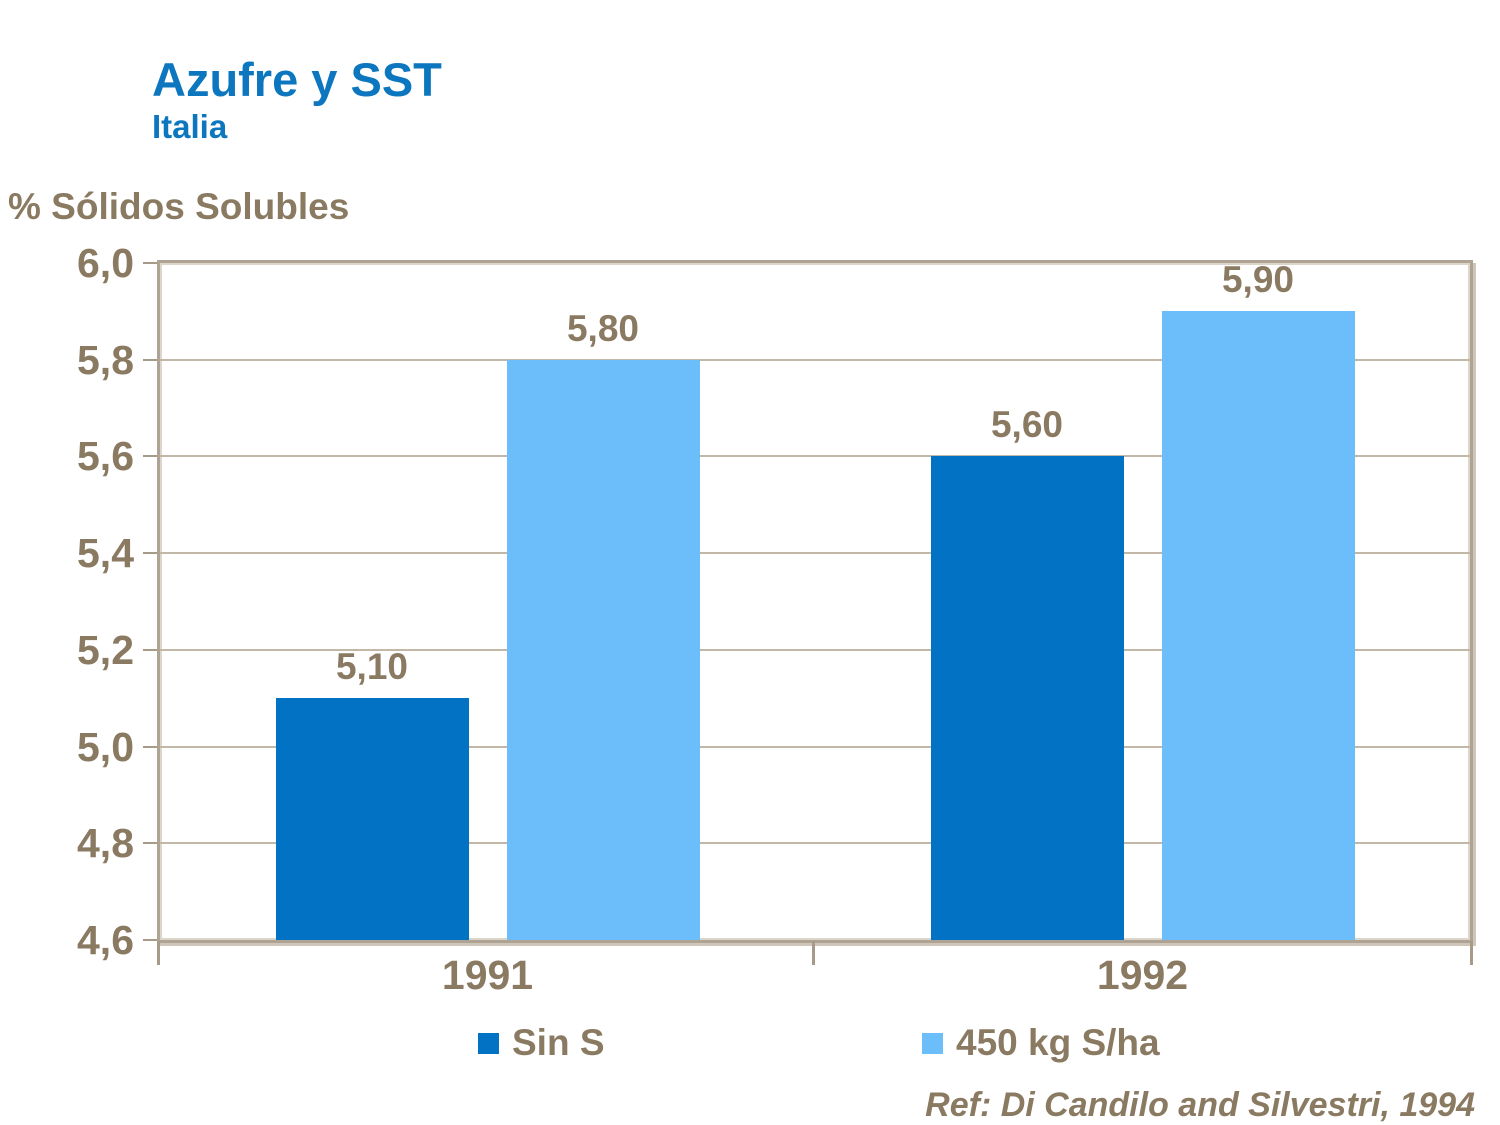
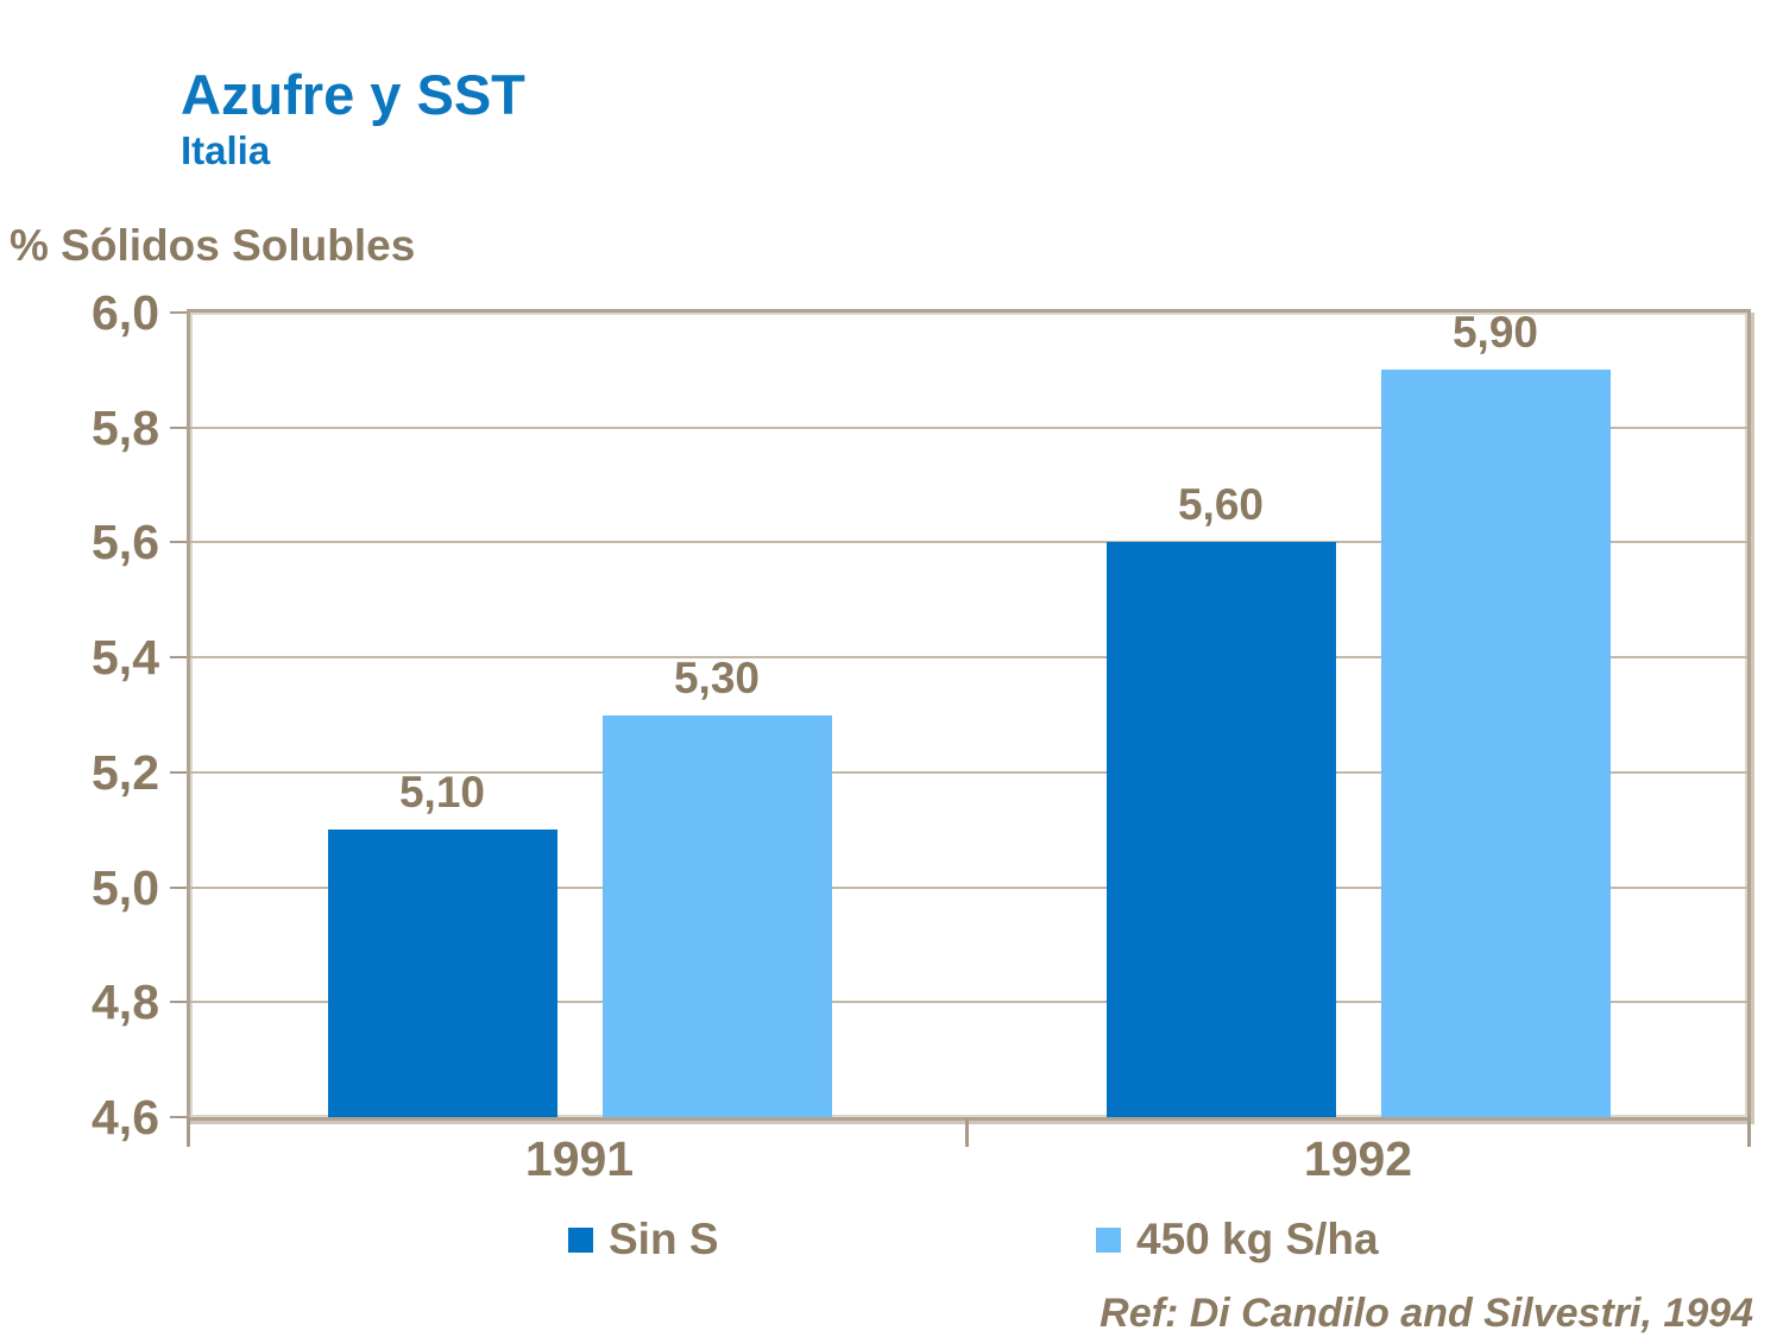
450 kg S/ha/1991: 5,80 -> 5,30
